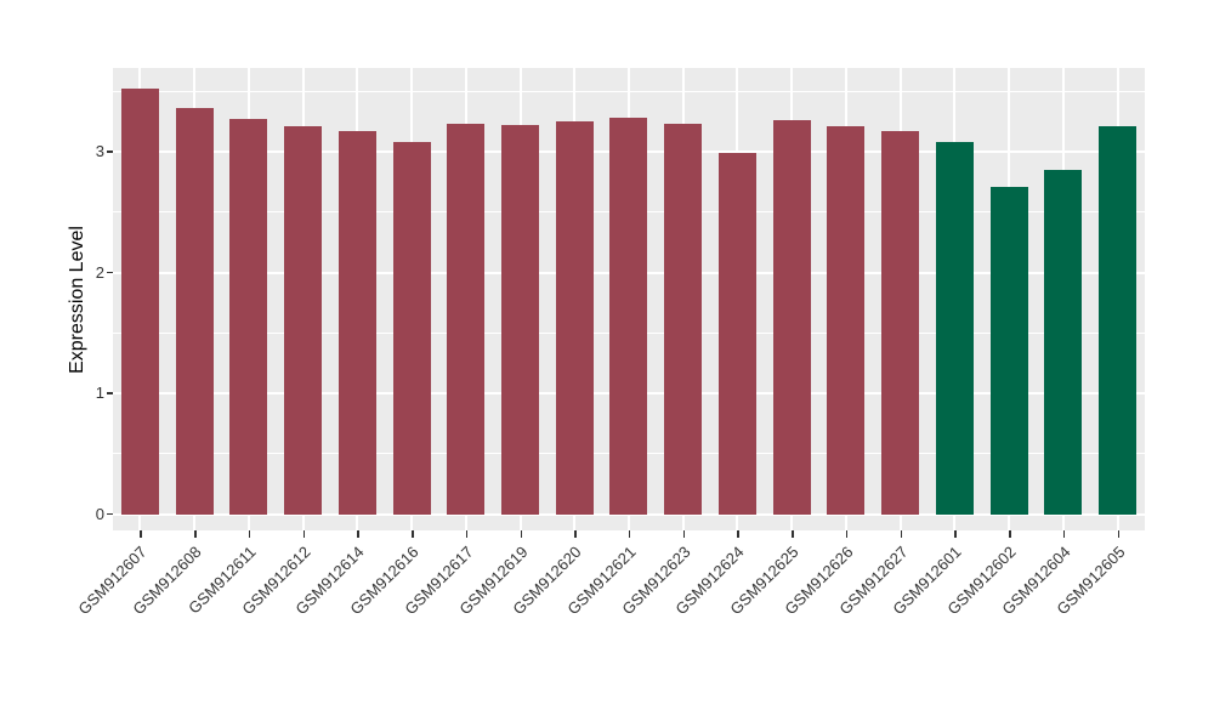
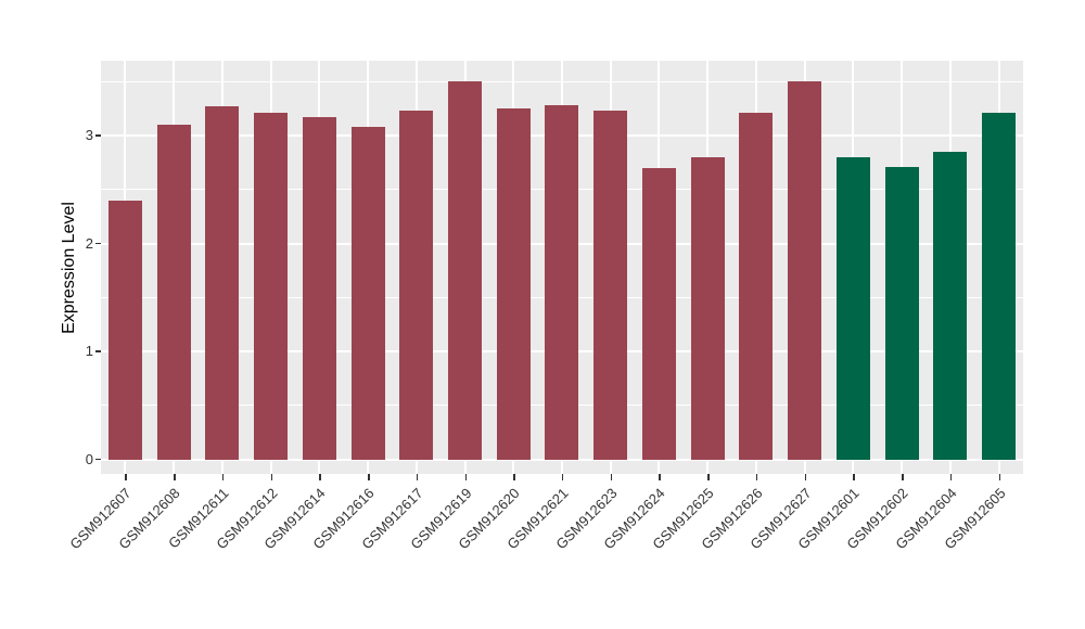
GSM912607: 3.5 -> 2.4
GSM912608: 3.4 -> 3.1
GSM912619: 3.2 -> 3.5
GSM912624: 3.0 -> 2.7
GSM912625: 3.3 -> 2.8
GSM912627: 3.2 -> 3.5
GSM912601: 3.1 -> 2.8
